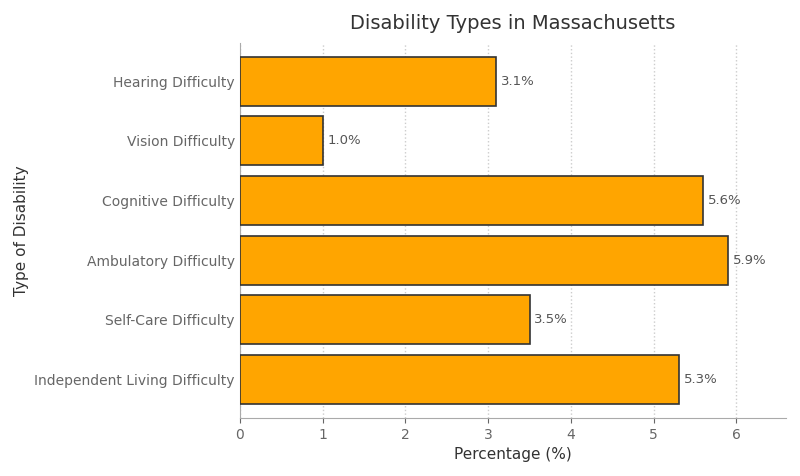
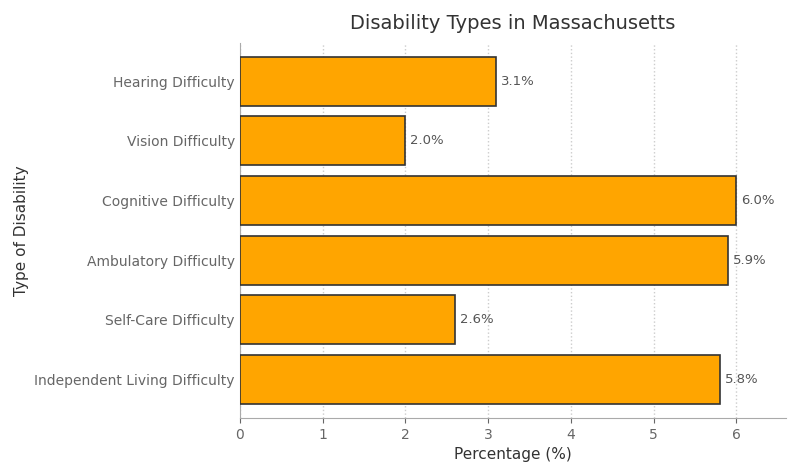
Vision Difficulty: 1.0% -> 2.0%
Cognitive Difficulty: 5.6% -> 6.0%
Self-Care Difficulty: 3.5% -> 2.6%
Independent Living Difficulty: 5.3% -> 5.8%
